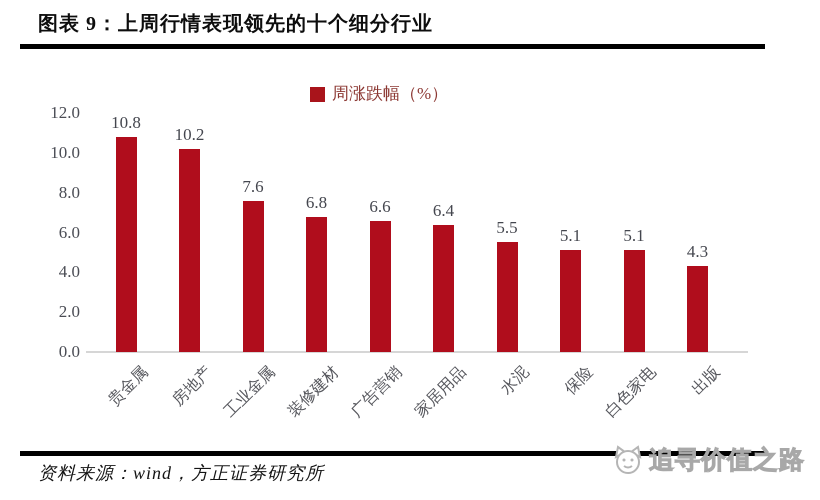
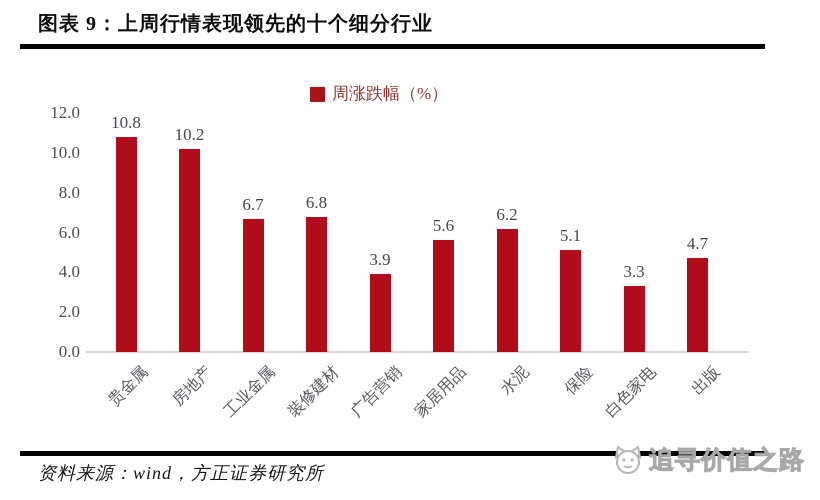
工业金属: 7.6 -> 6.7
广告营销: 6.6 -> 3.9
家居用品: 6.4 -> 5.6
水泥: 5.5 -> 6.2
白色家电: 5.1 -> 3.3
出版: 4.3 -> 4.7
